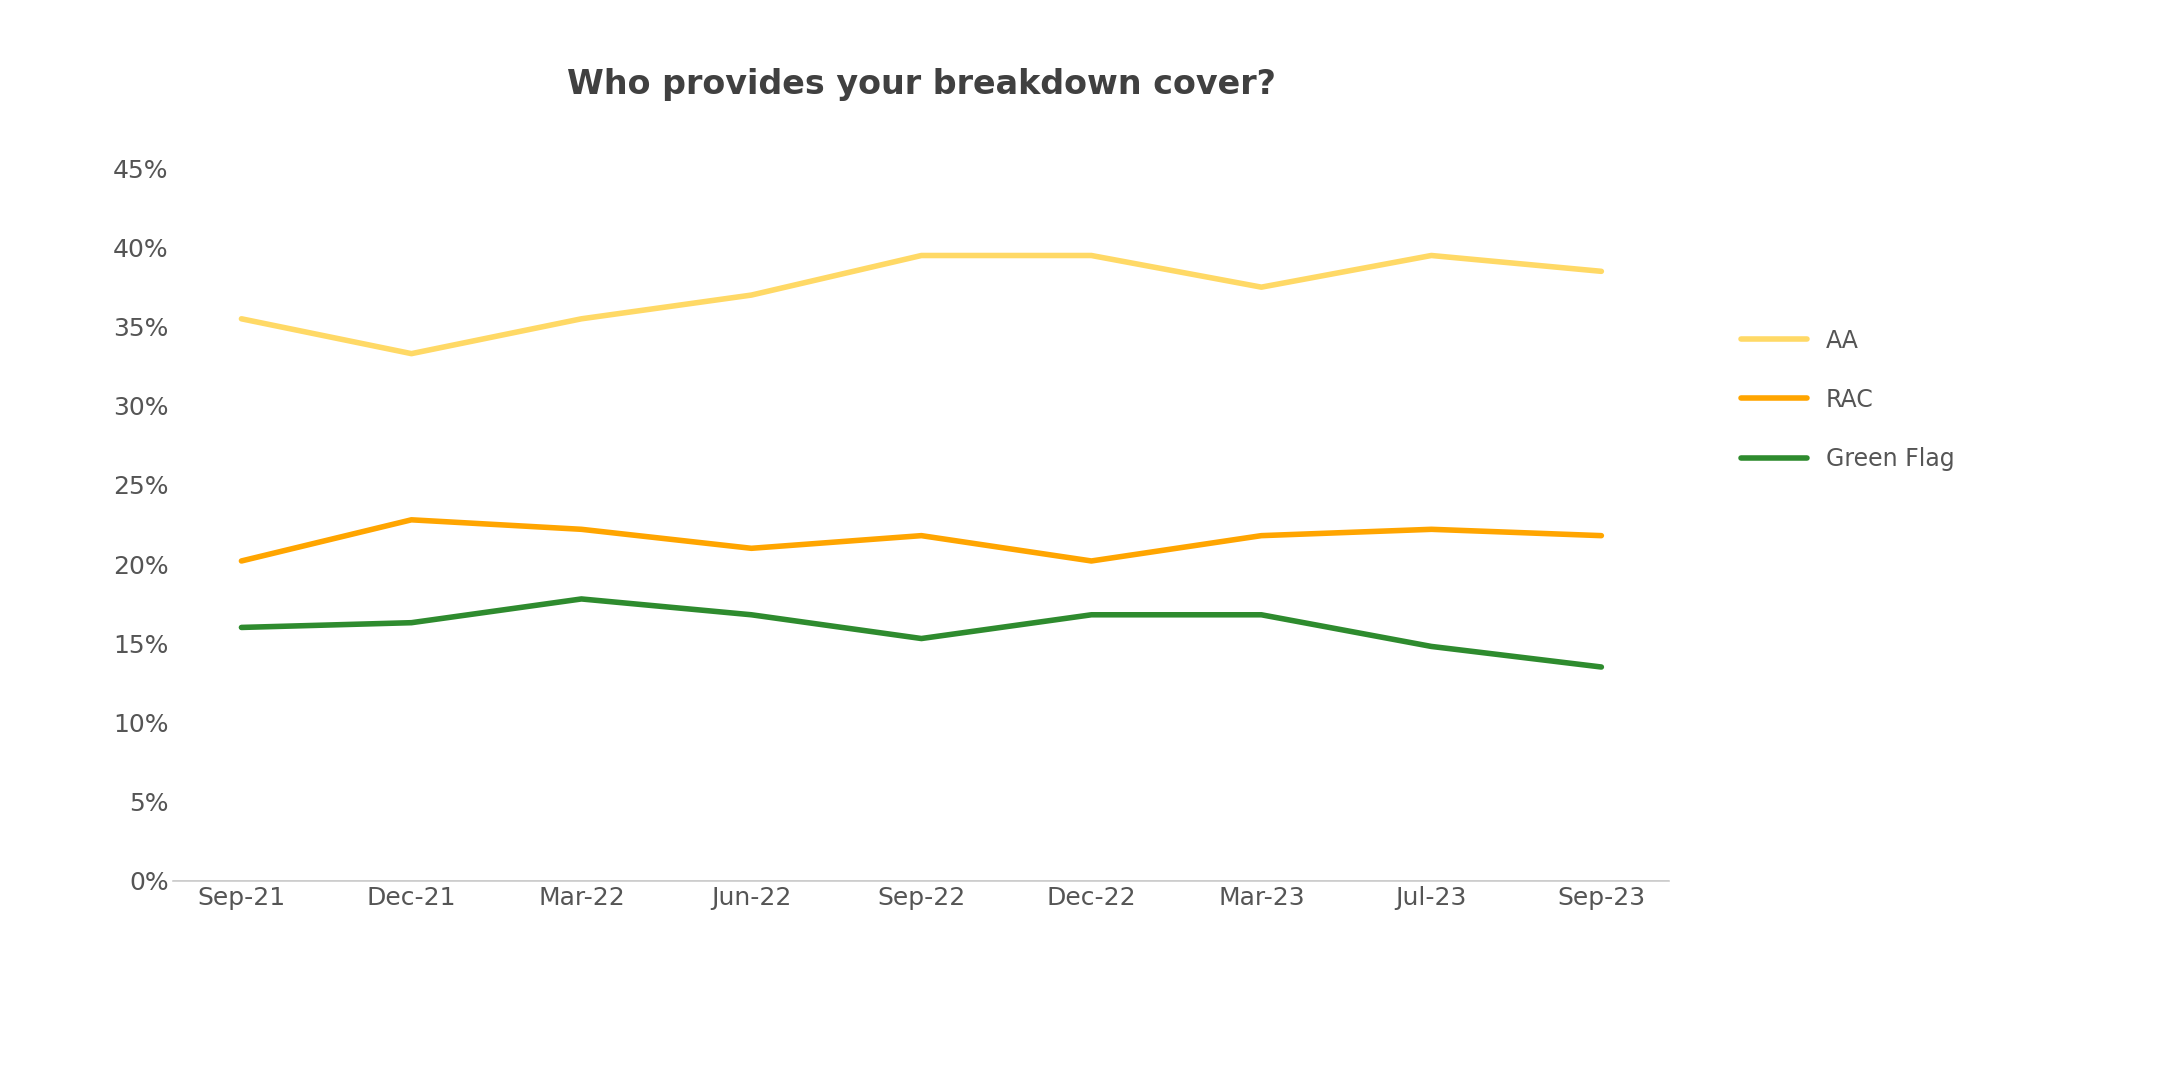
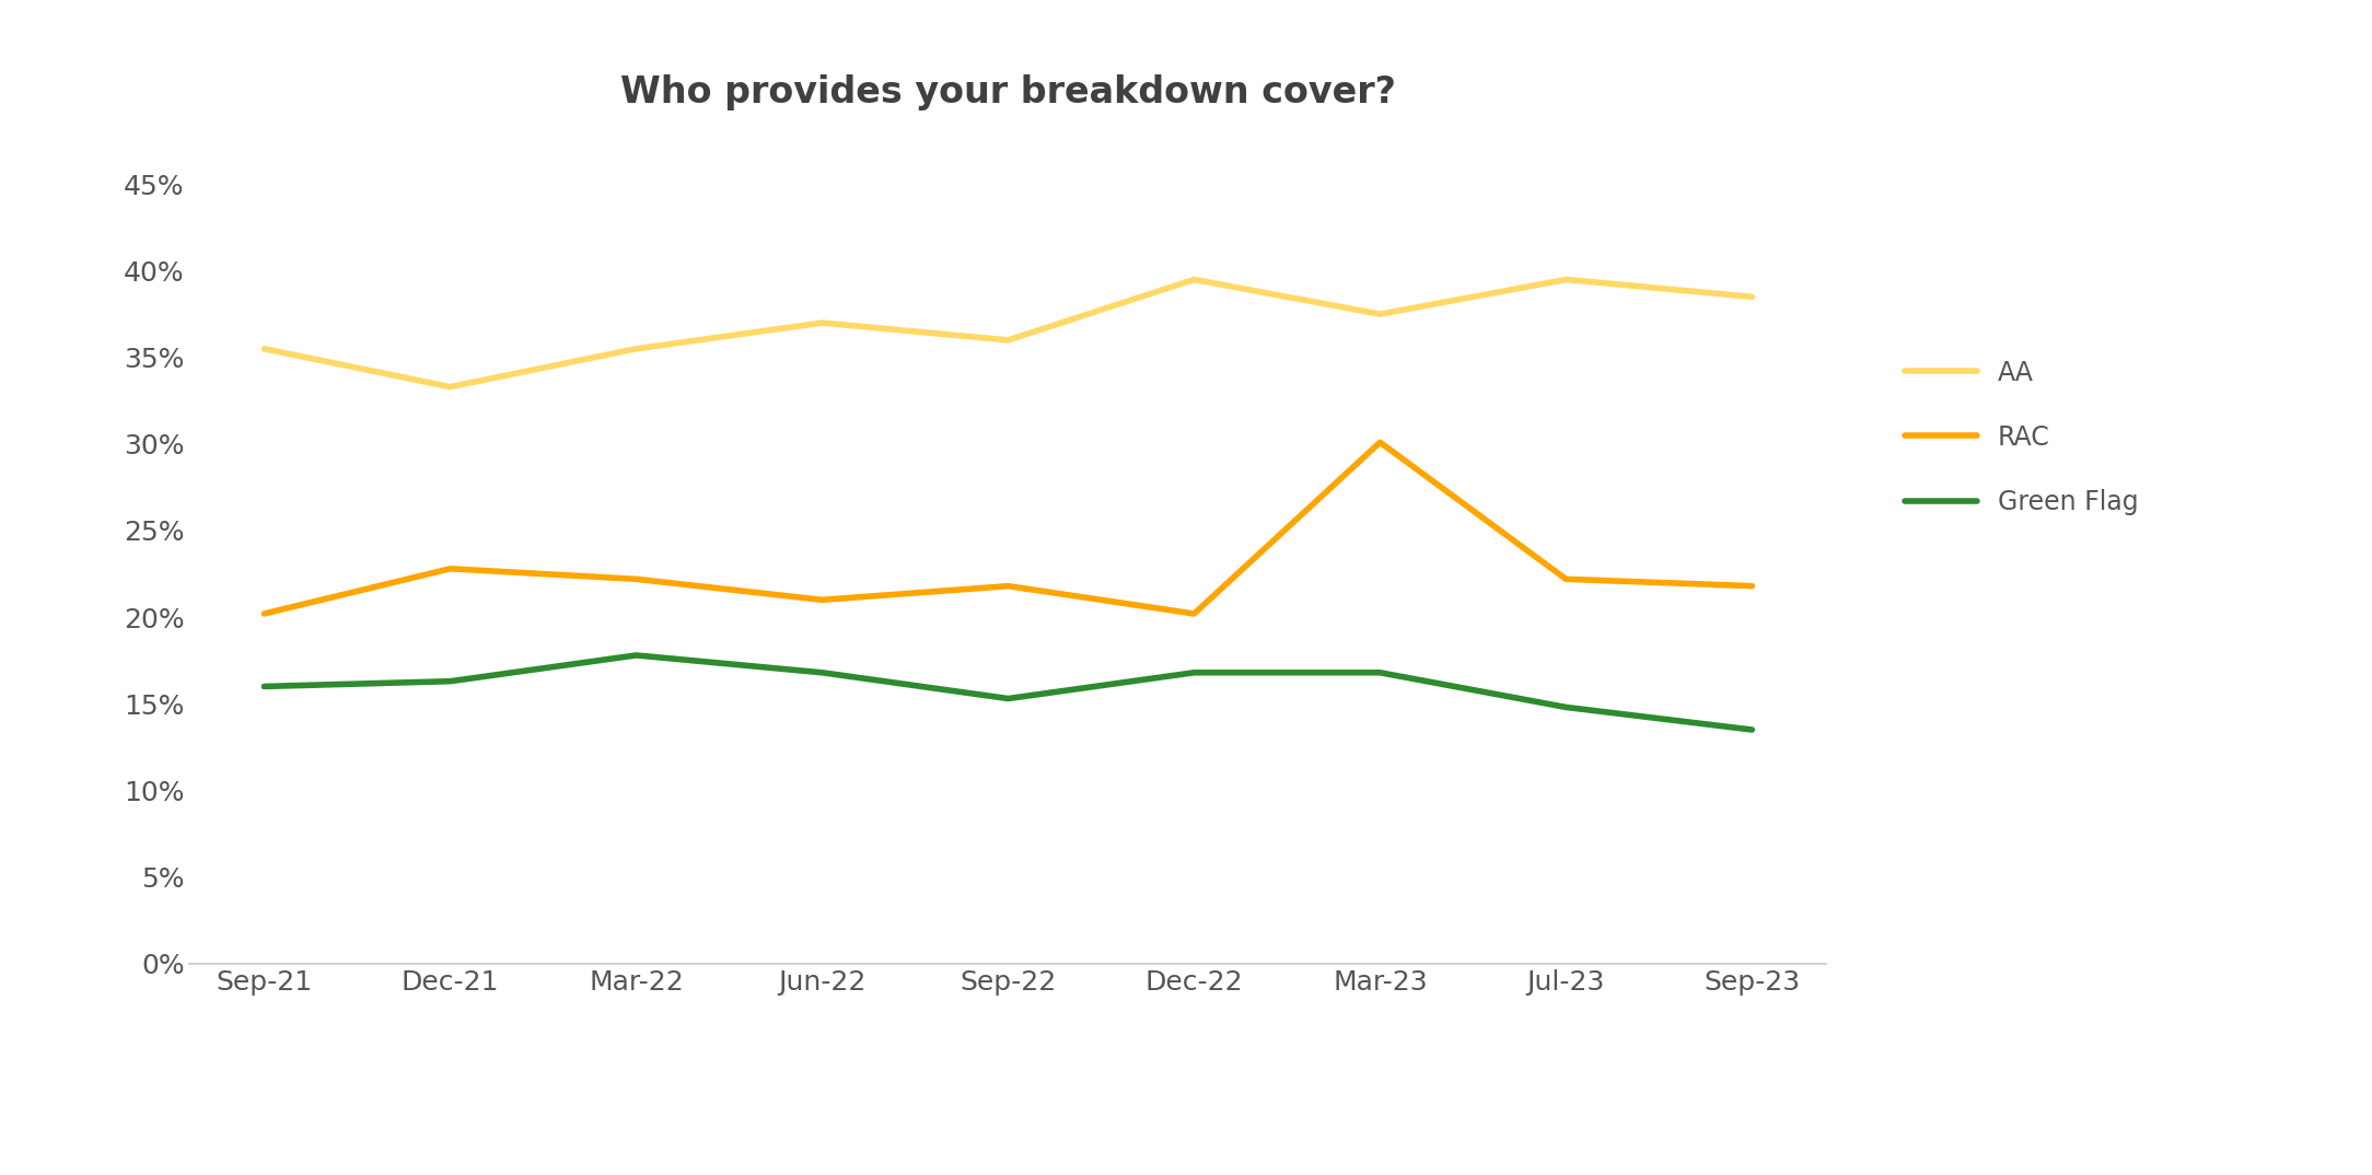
AA/Sep-22: 39.5% -> 36.0%
RAC/Mar-23: 21.8% -> 30.1%
